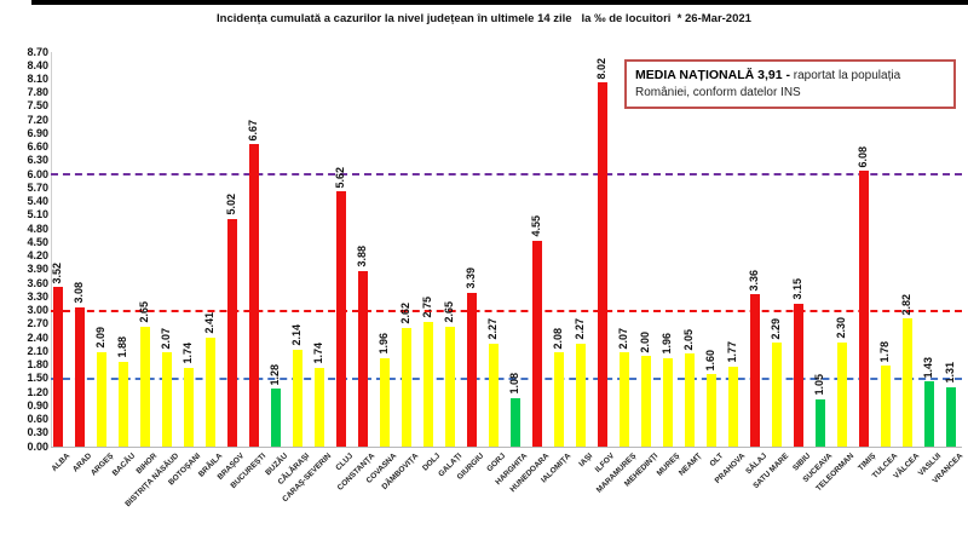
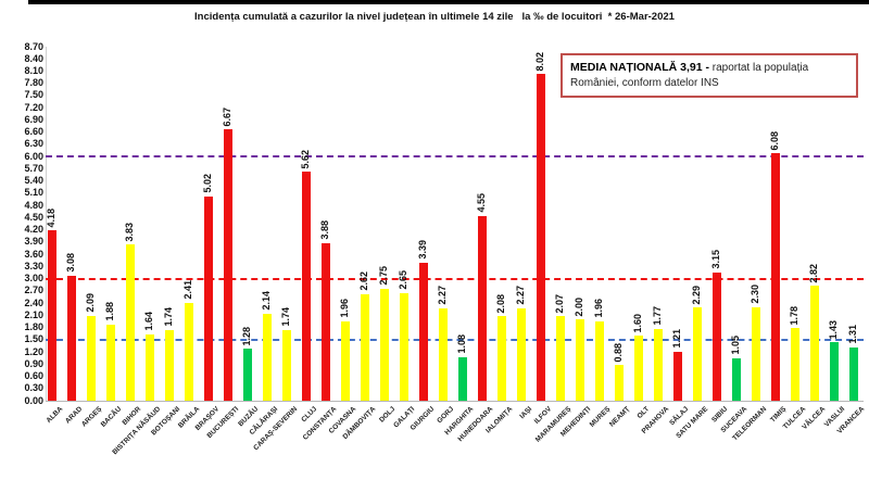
ALBA: 3.52 -> 4.18
BIHOR: 2.65 -> 3.83
BISTRIȚA NĂSĂUD: 2.07 -> 1.64
NEAMȚ: 2.05 -> 0.88
SĂLAJ: 3.36 -> 1.21
